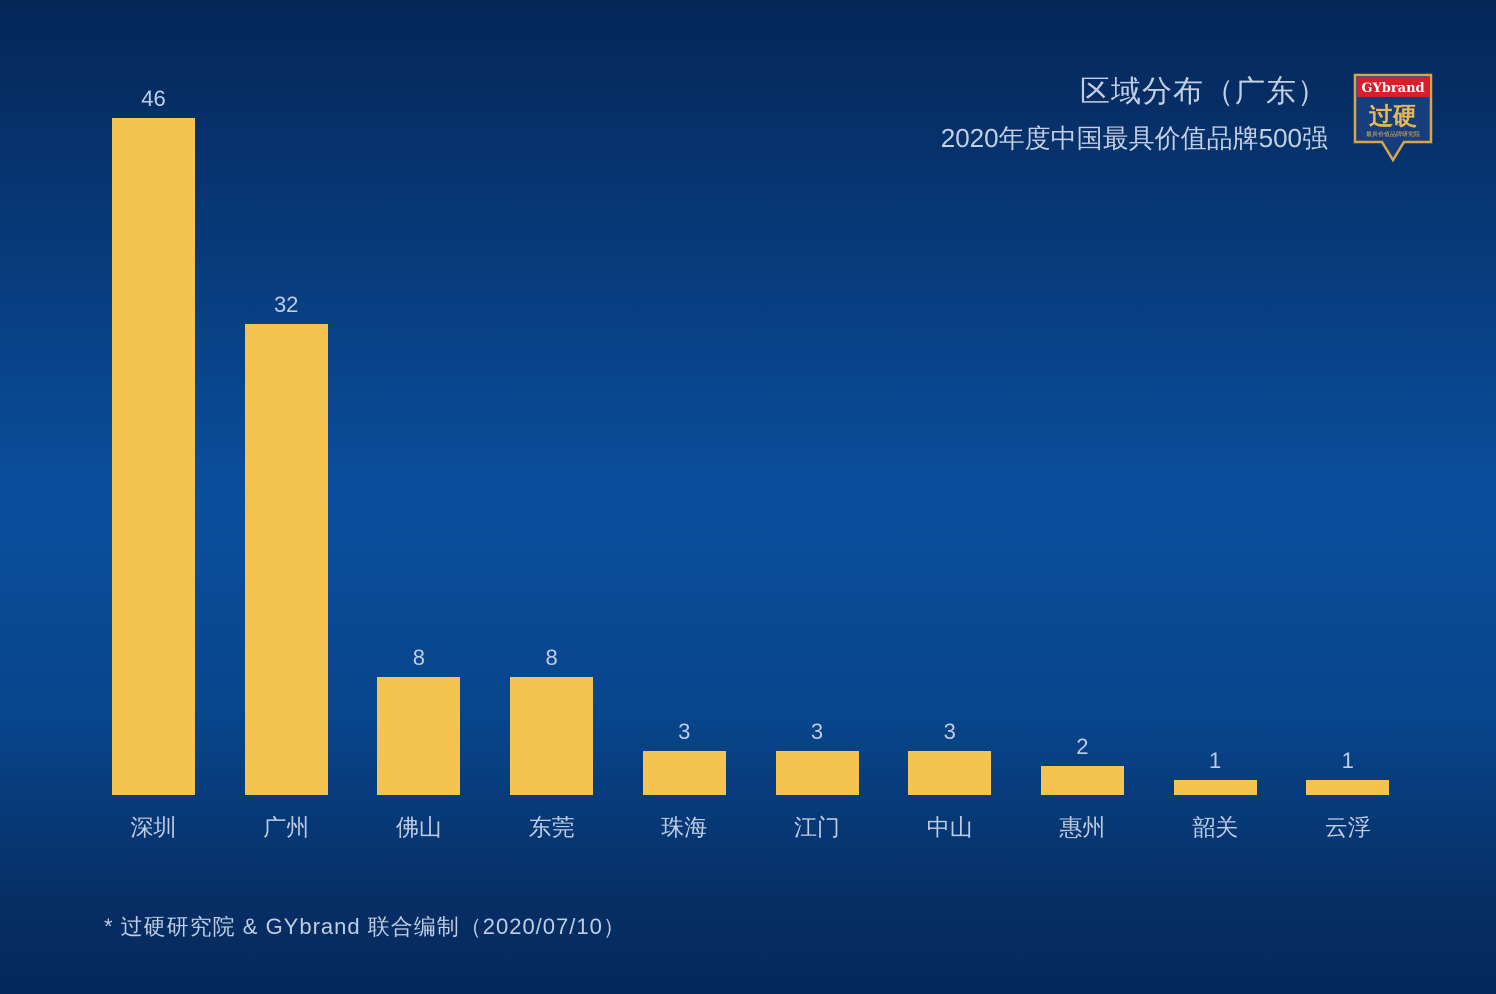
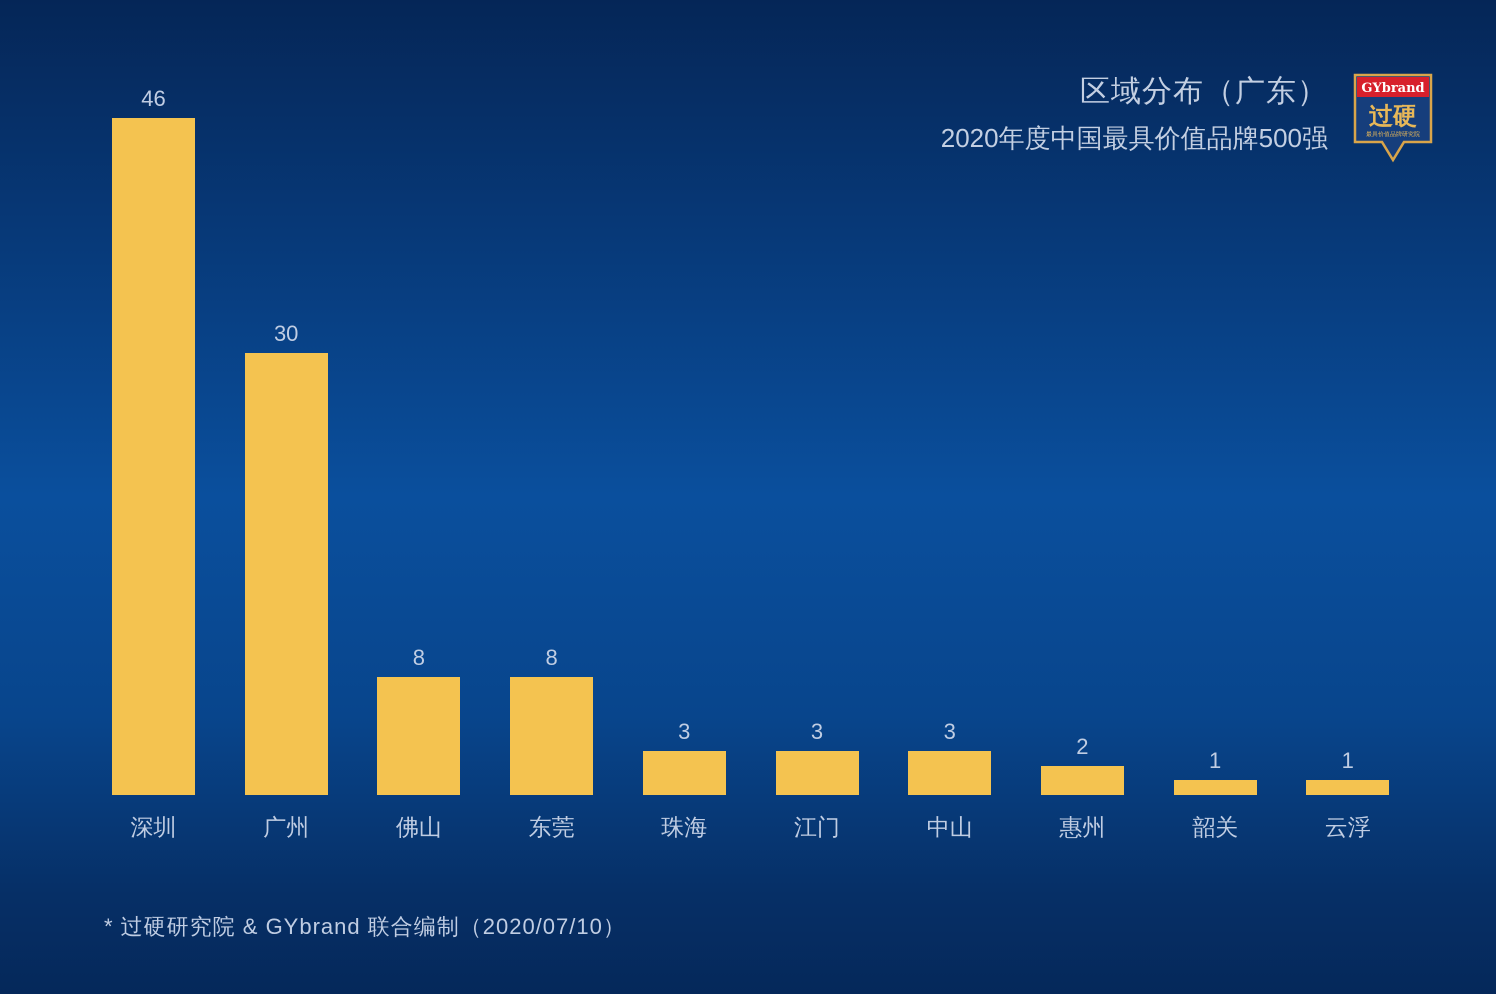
广州: 32 -> 30
